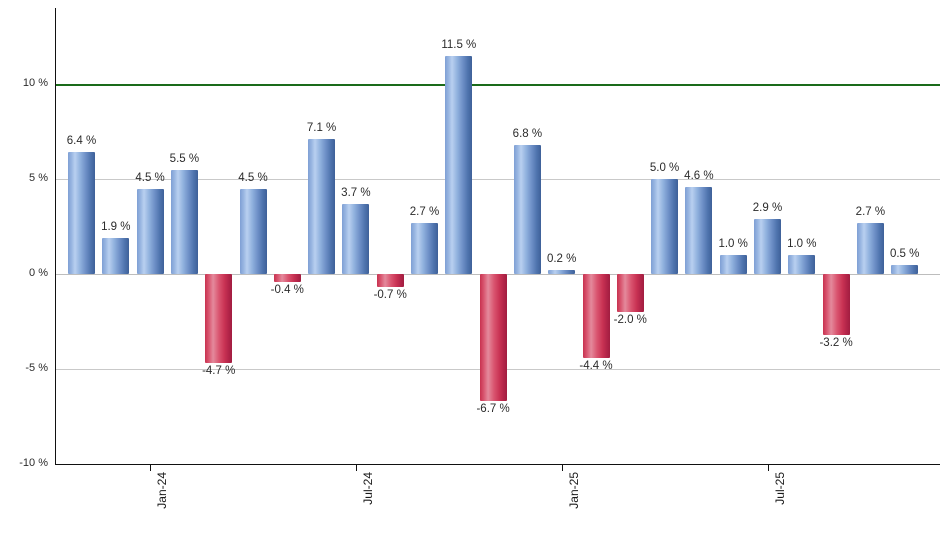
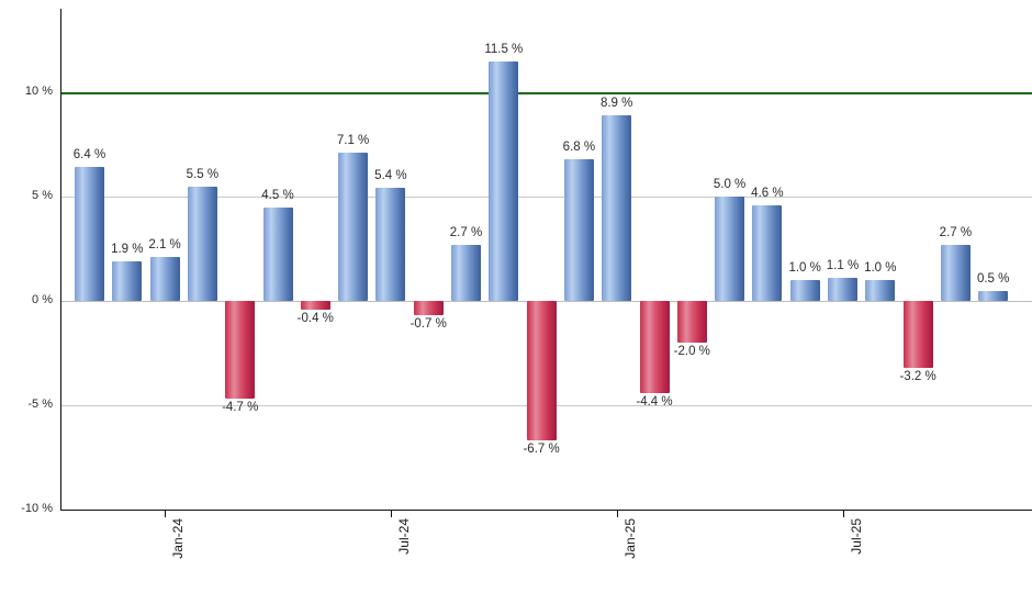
Jan-24: 4.5 -> 2.1
Jul-24: 3.7 -> 5.4
Jan-25: 0.2 -> 8.9
Jul-25: 2.9 -> 1.1
